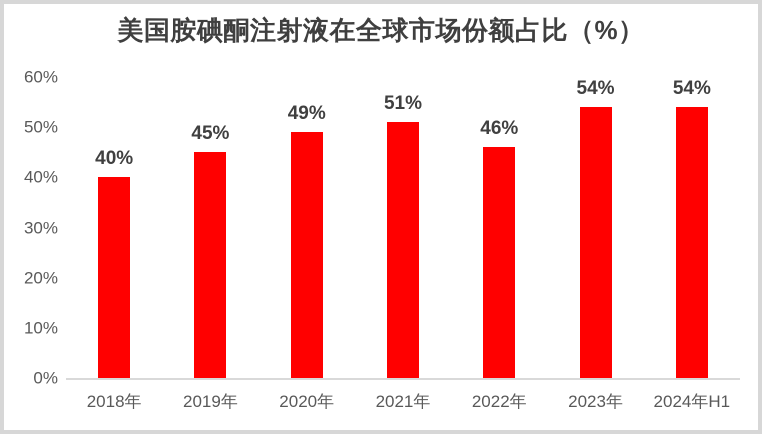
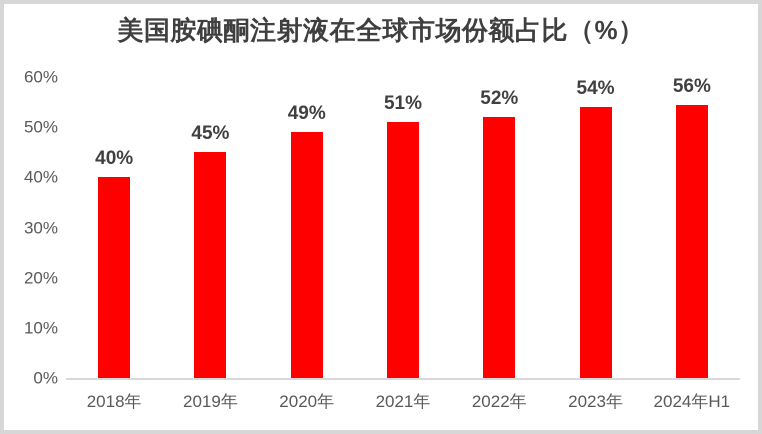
2022年: 46% -> 52%
2024年H1: 54% -> 56%
